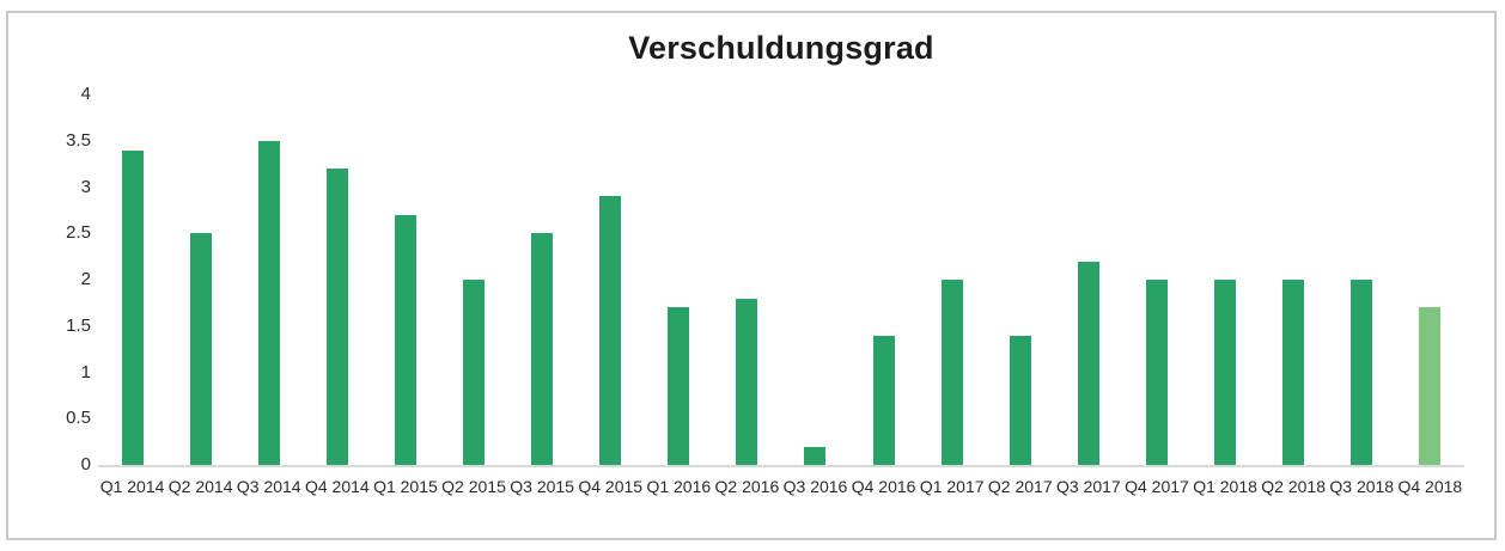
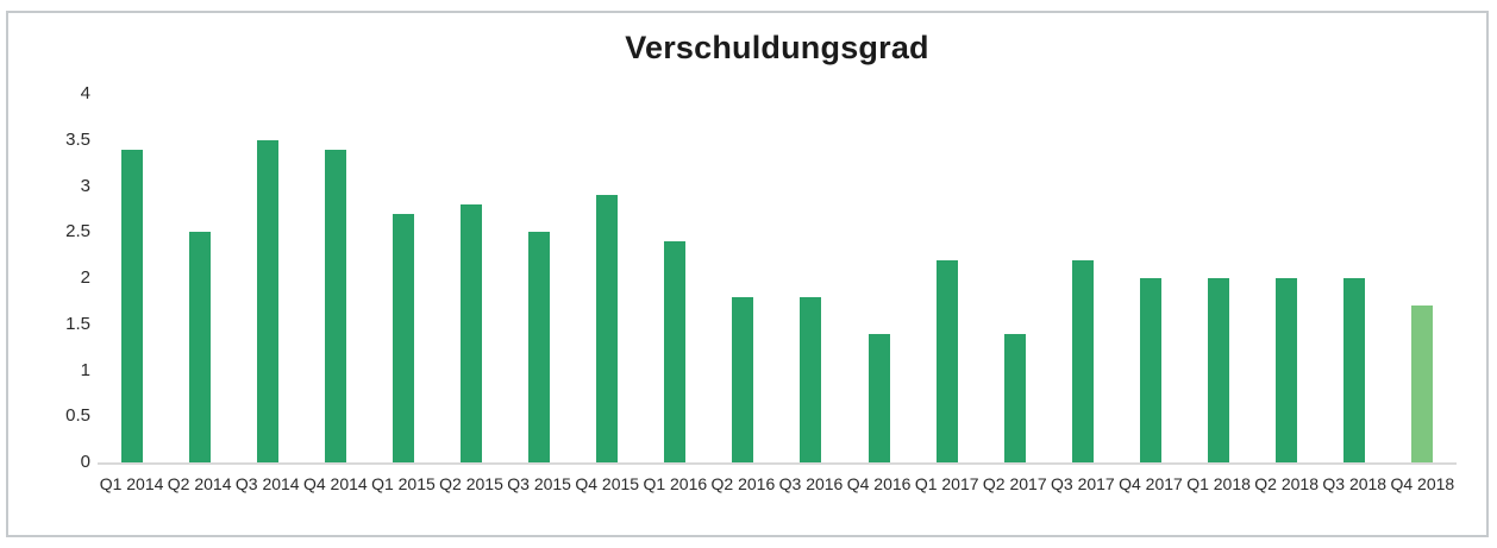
Q4 2014: 3.2 -> 3.4
Q2 2015: 2.0 -> 2.8
Q1 2016: 1.7 -> 2.4
Q3 2016: 0.2 -> 1.8
Q1 2017: 2.0 -> 2.2
